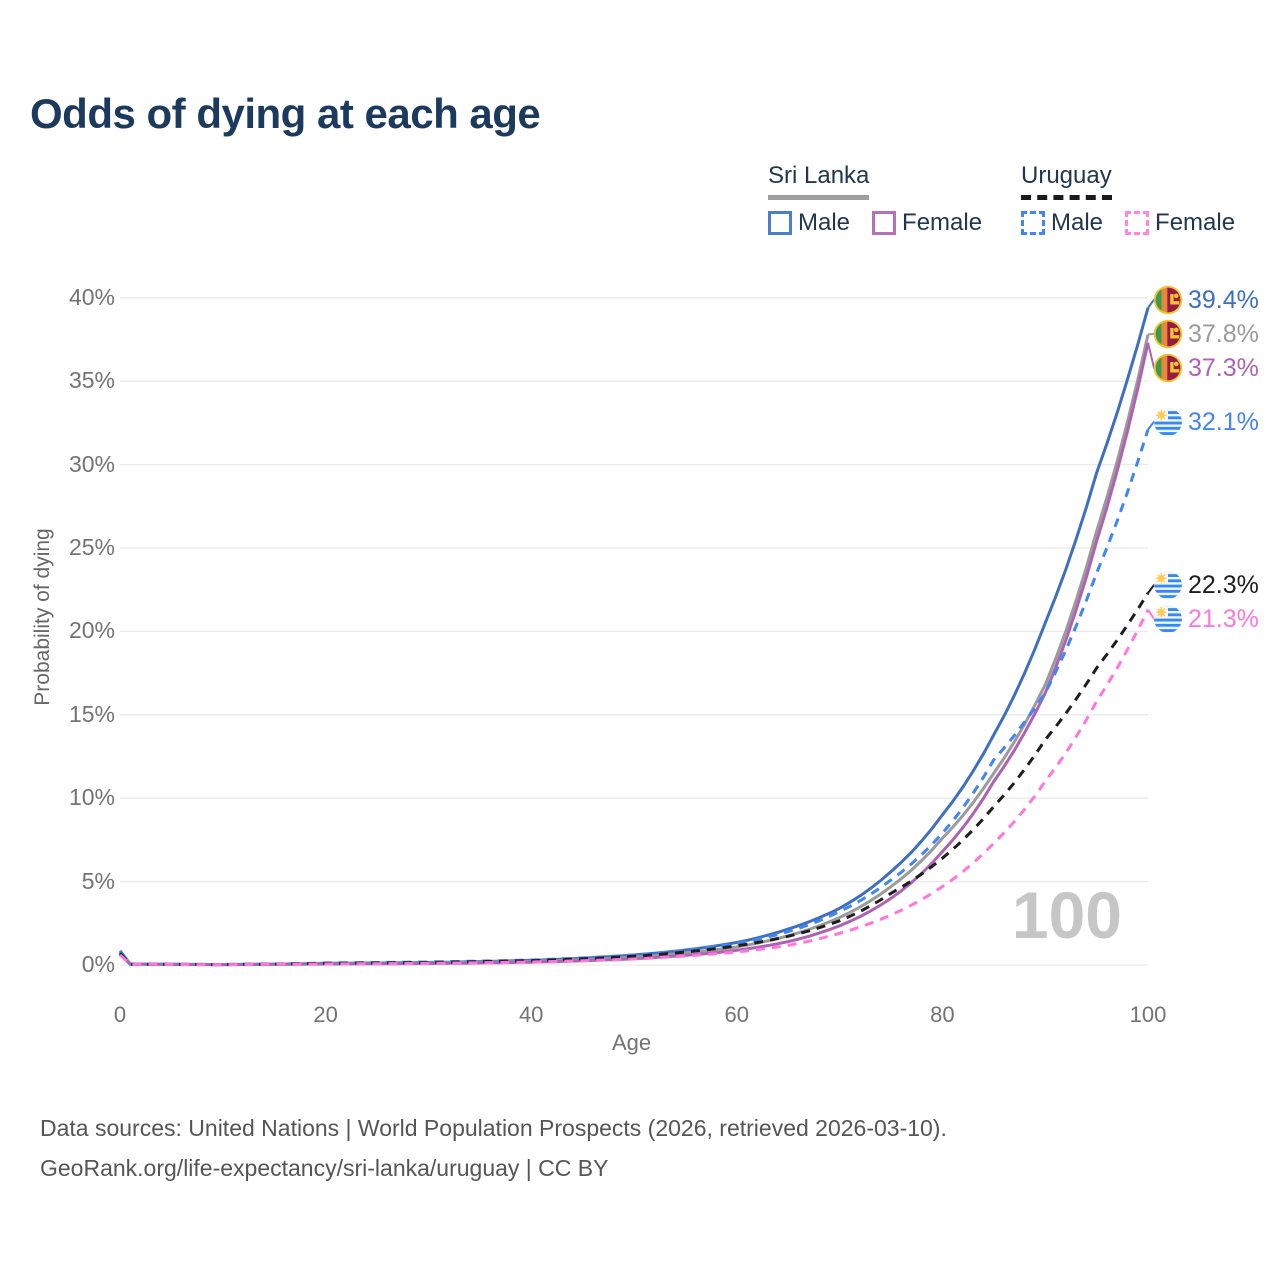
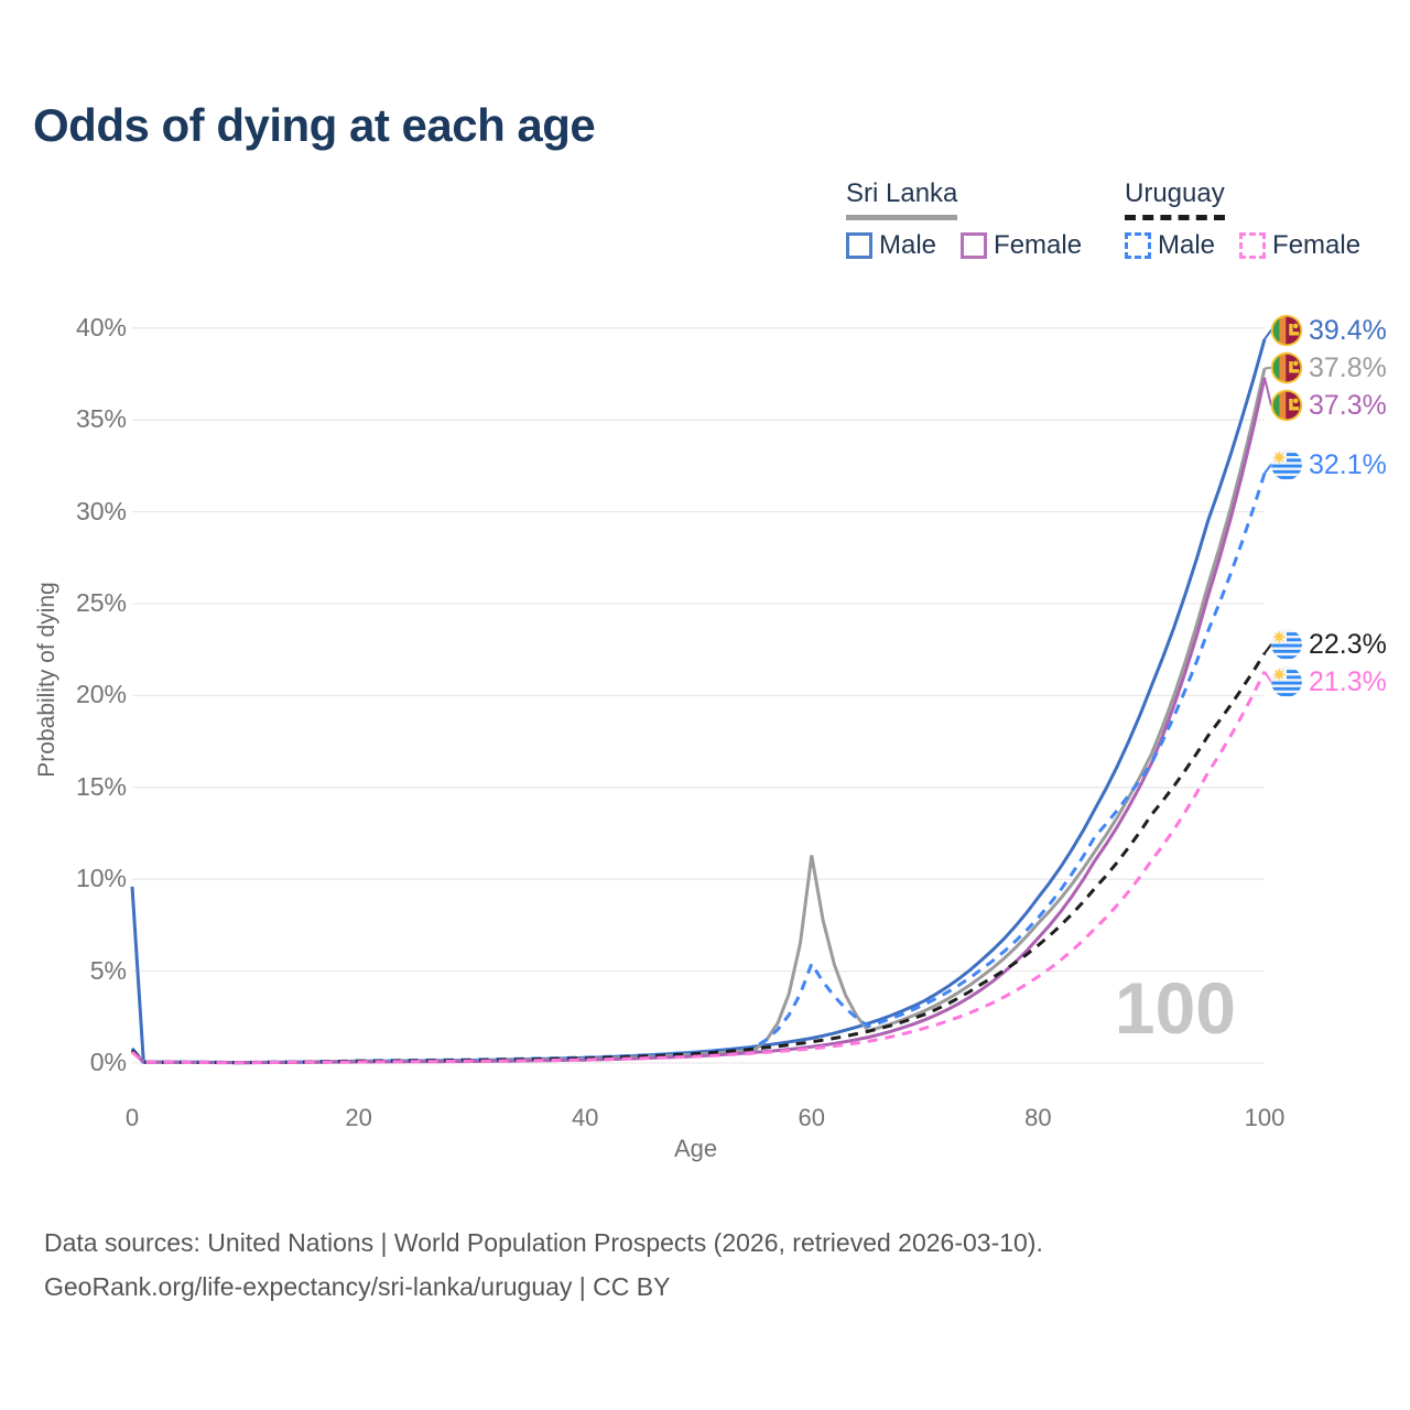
Sri Lanka Male/0: 0.8% -> 9.6%
Sri Lanka/60: 1.1% -> 11.3%
Uruguay Male/60: 1.3% -> 5.4%
